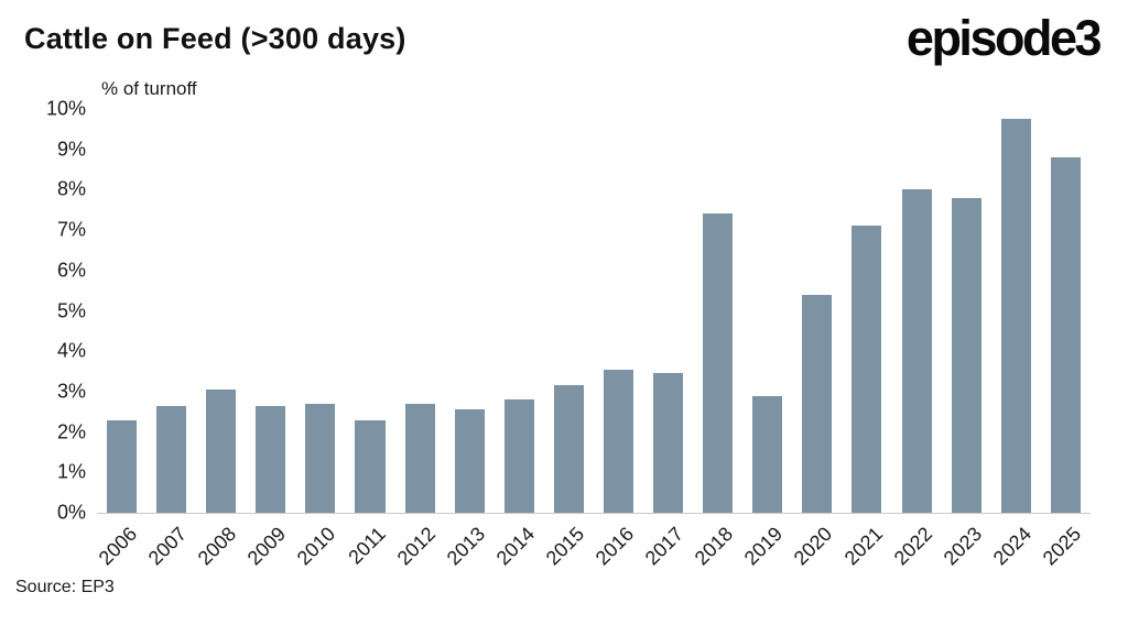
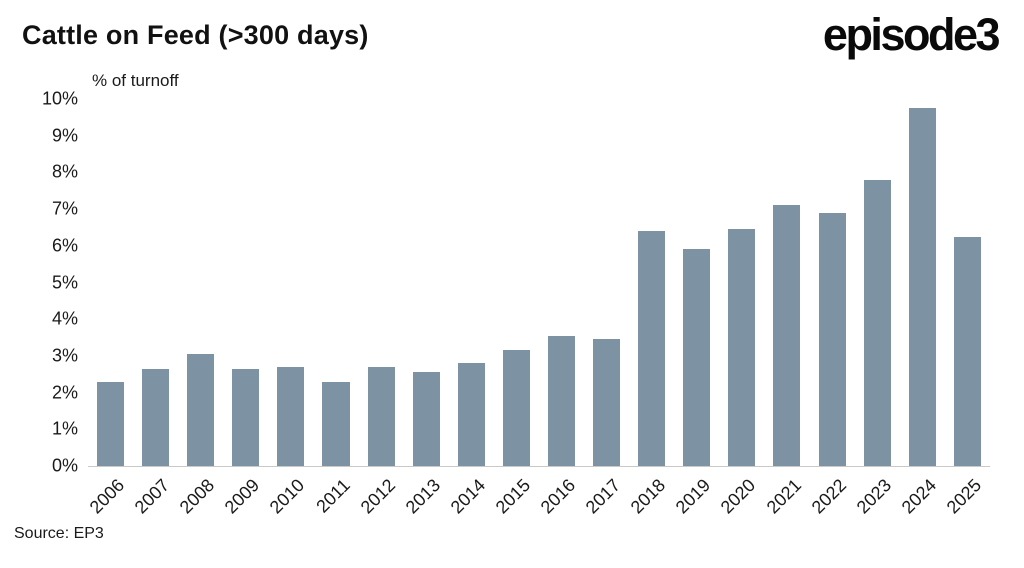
2018: 7.4% -> 6.4%
2019: 2.9% -> 5.9%
2020: 5.4% -> 6.5%
2022: 8.0% -> 6.9%
2025: 8.8% -> 6.2%
